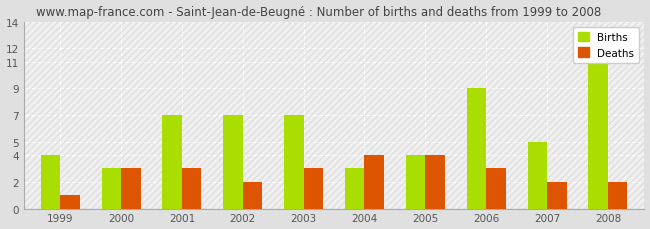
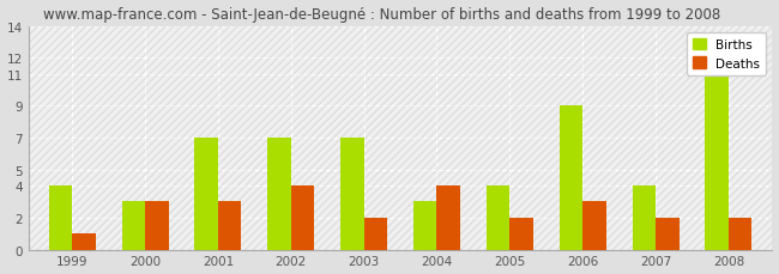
Deaths/2002: 2 -> 4
Deaths/2003: 3 -> 2
Deaths/2005: 4 -> 2
Births/2007: 5 -> 4
